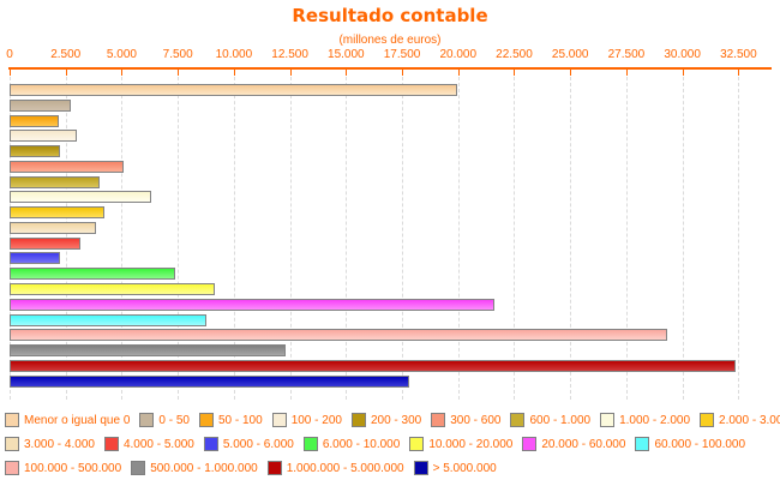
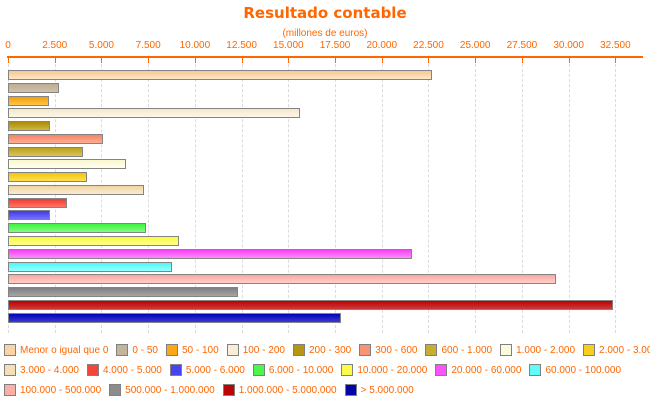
Menor o igual que 0: 20000 -> 22700
100 - 200: 3000 -> 15600
3.000 - 4.000: 3800 -> 7300
